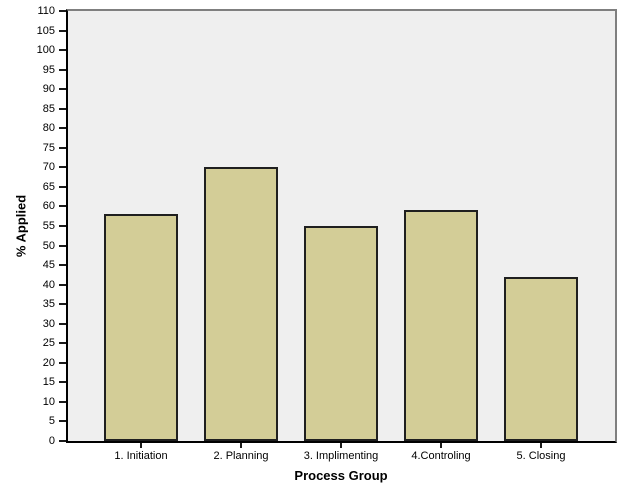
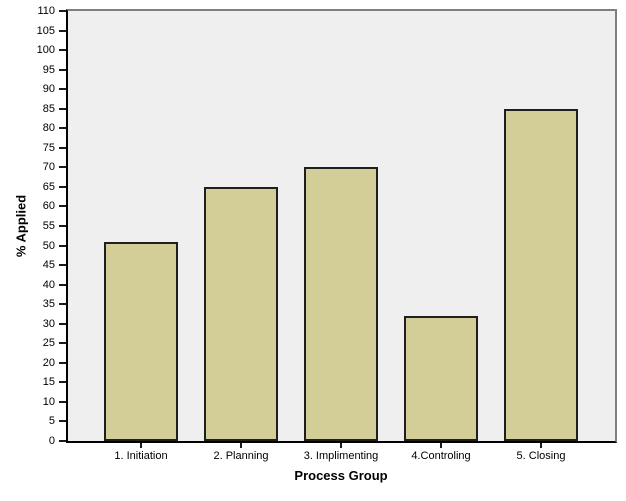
1. Initiation: 58 -> 51
2. Planning: 70 -> 65
3. Implimenting: 55 -> 70
4.Controling: 59 -> 32
5. Closing: 42 -> 85
